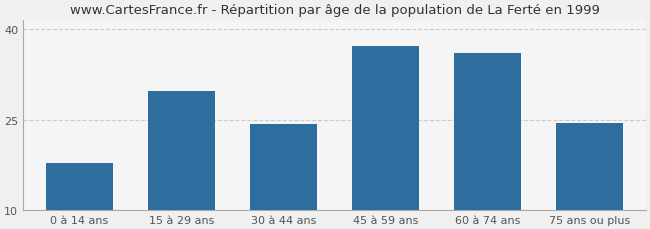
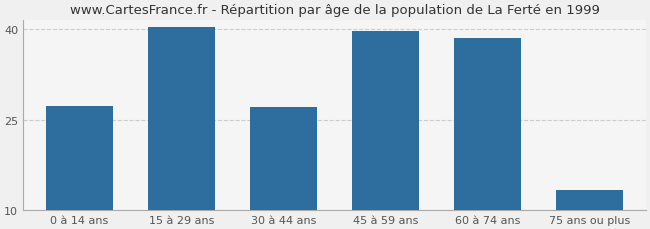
0 à 14 ans: 17.8 -> 27.2
15 à 29 ans: 29.8 -> 40.3
30 à 44 ans: 24.2 -> 27.1
45 à 59 ans: 37.2 -> 39.7
60 à 74 ans: 36.0 -> 38.6
75 ans ou plus: 24.4 -> 13.3
